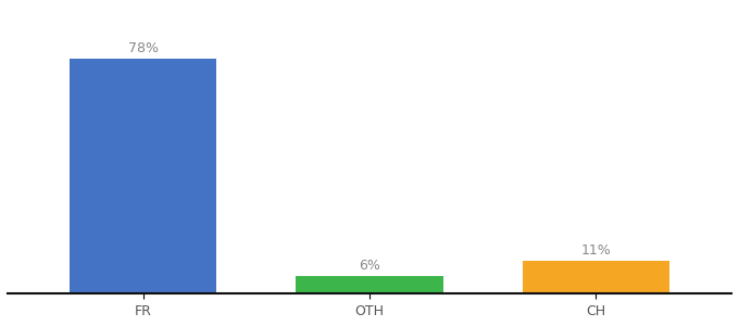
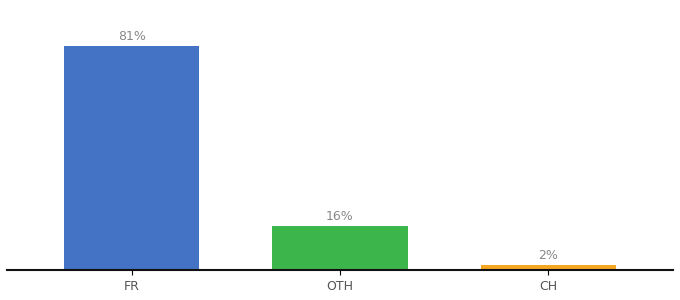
FR: 78% -> 81%
OTH: 6% -> 16%
CH: 11% -> 2%
